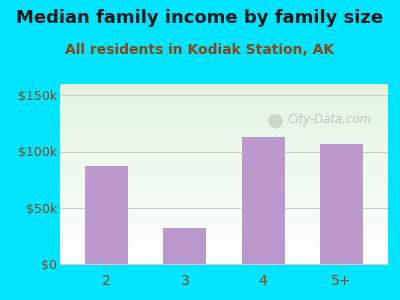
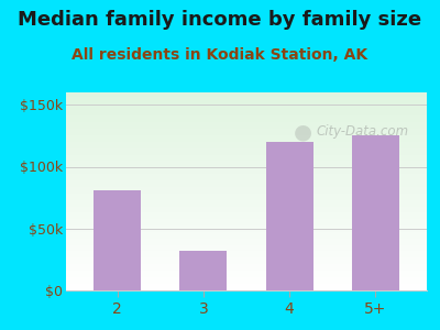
2: $87k -> $81k
4: $113k -> $120k
5+: $107k -> $125k
